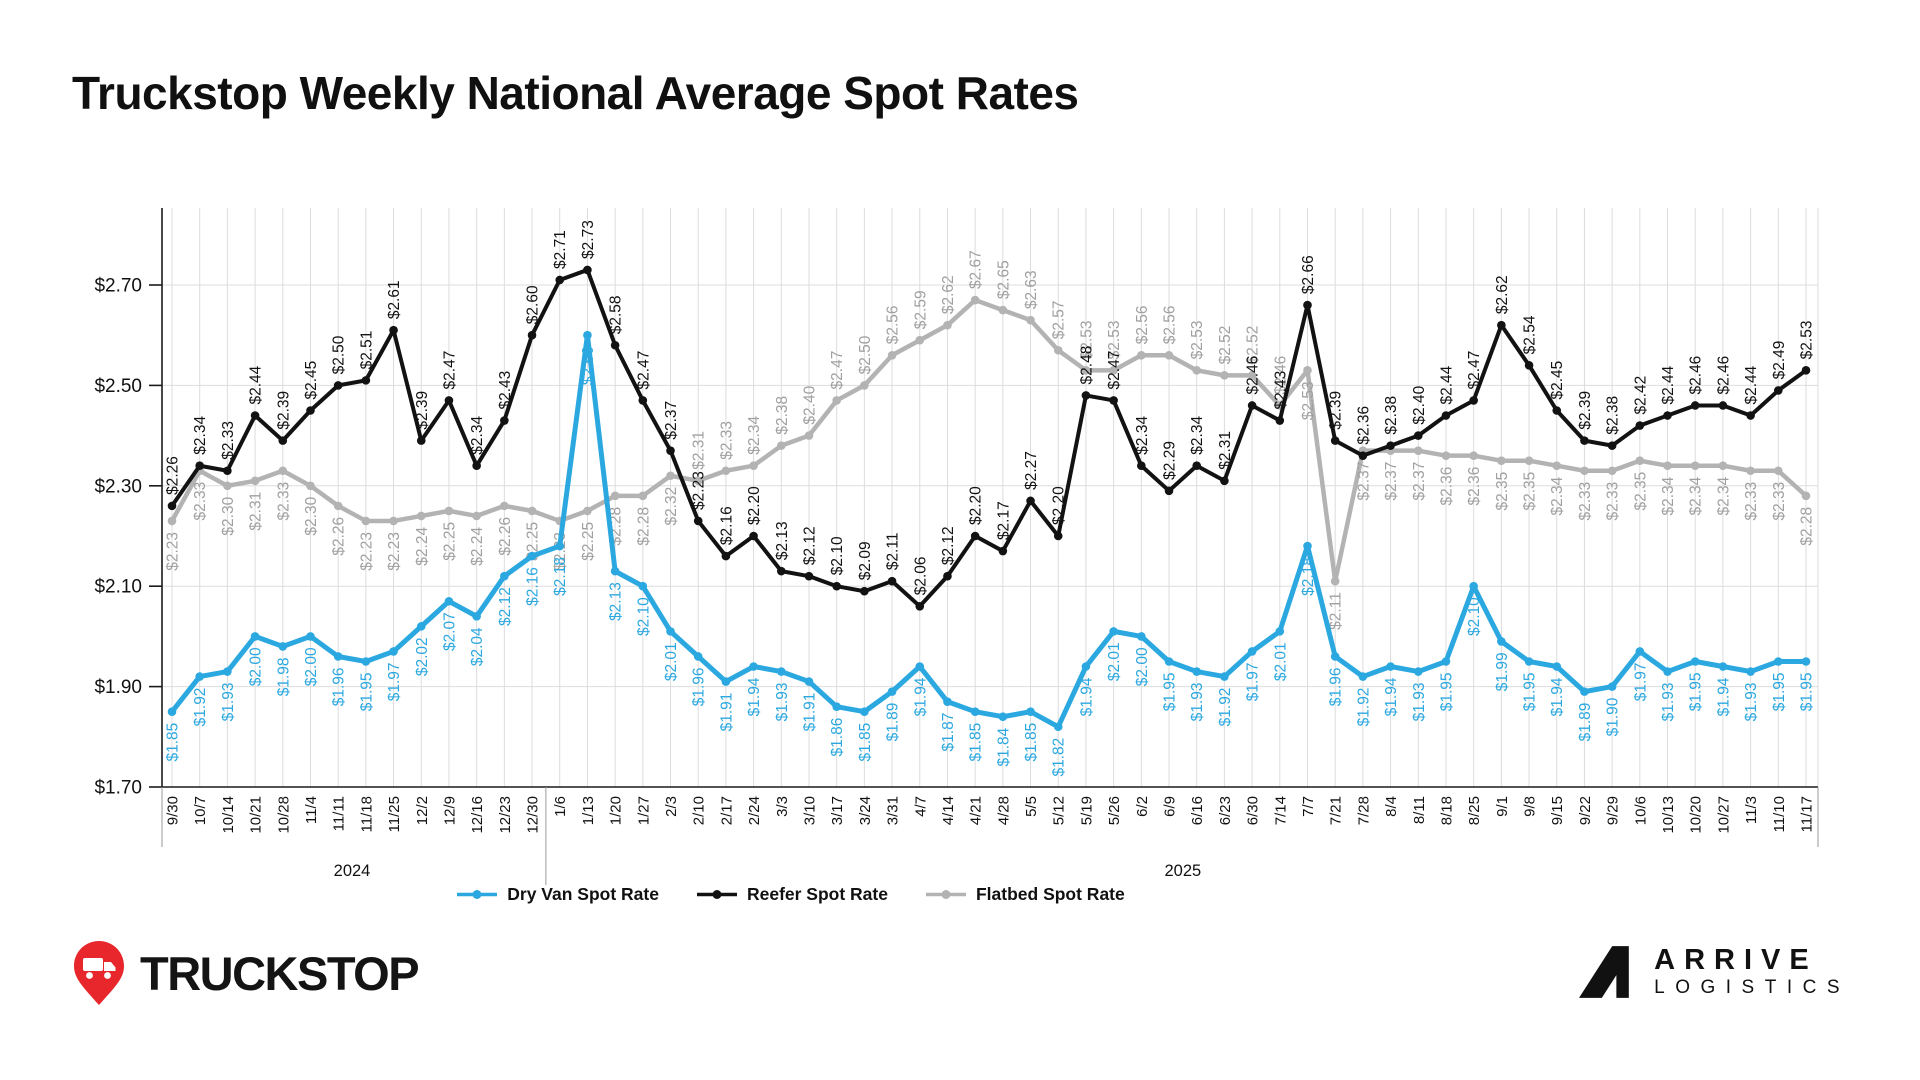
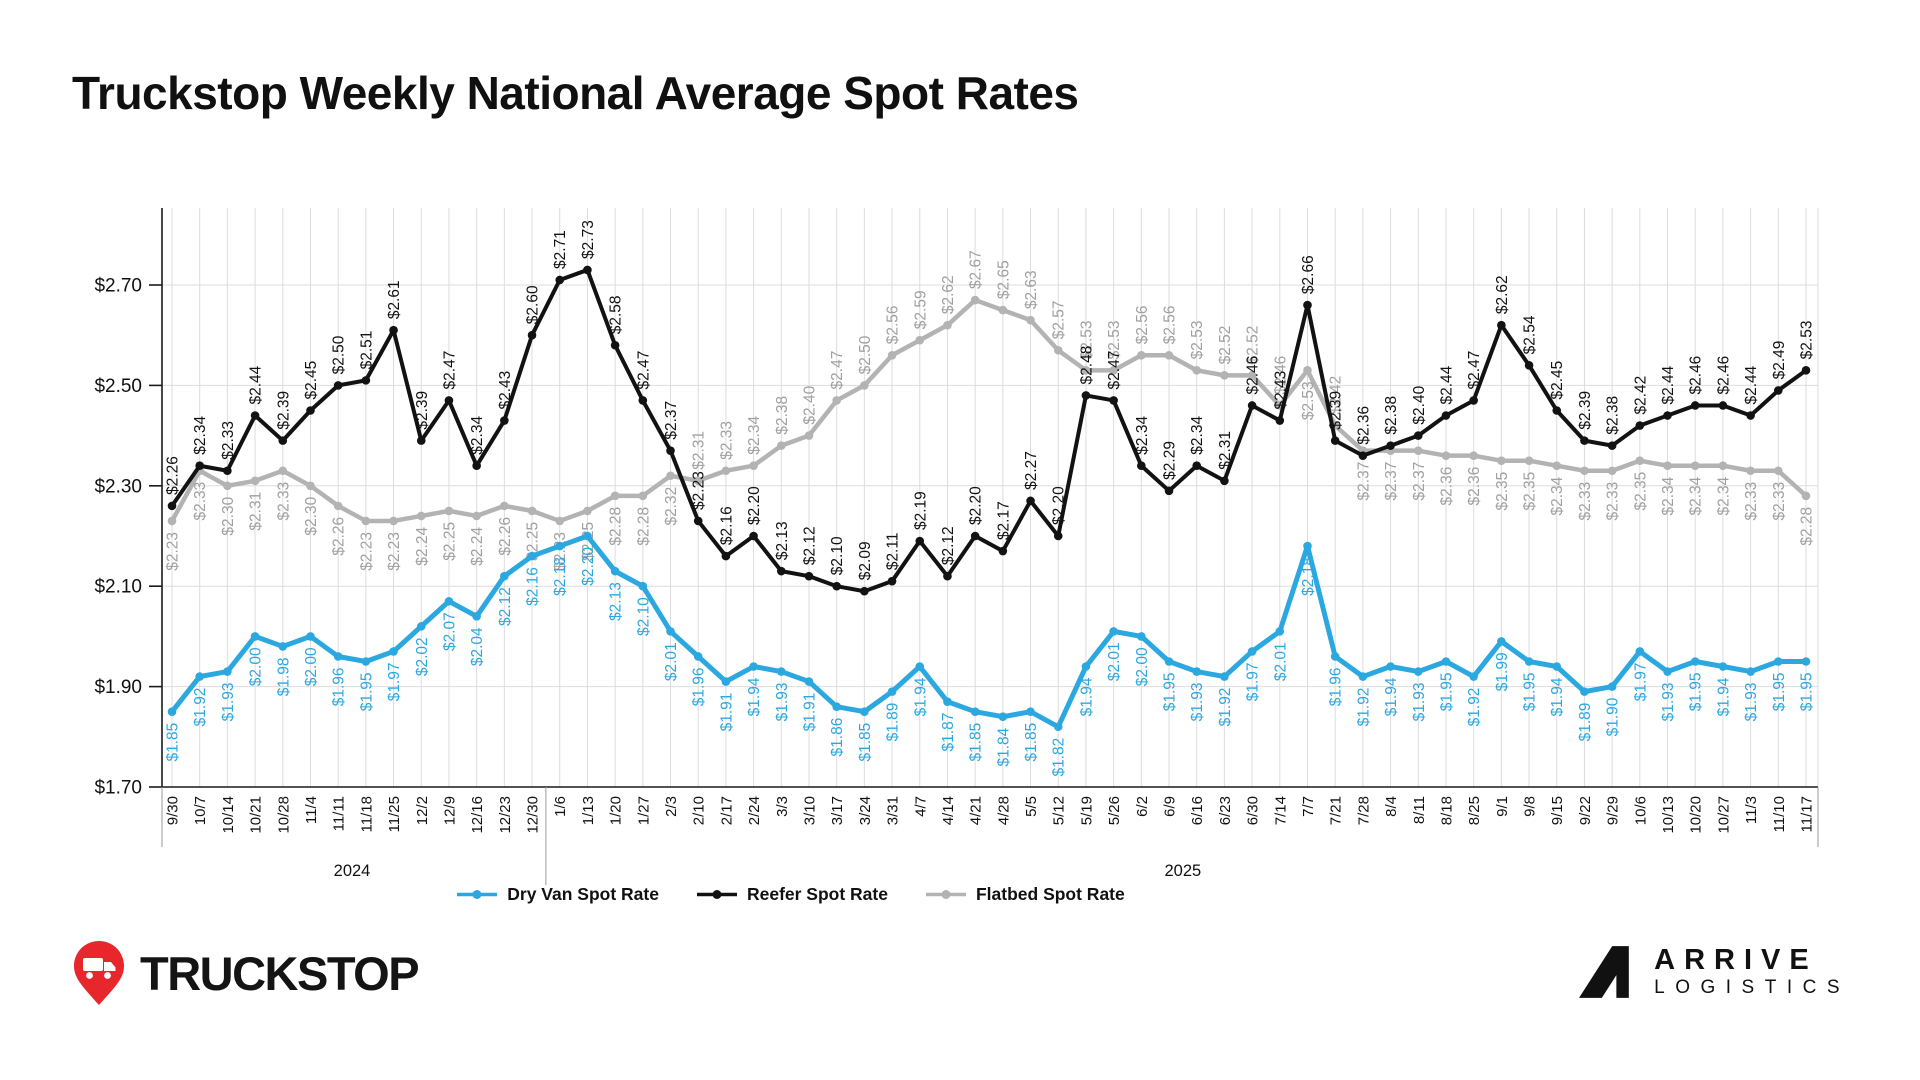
Dry Van Spot Rate/1/13: $2.60 -> $2.20
Reefer Spot Rate/4/7: $2.06 -> $2.19
Flatbed Spot Rate/7/21: $2.11 -> $2.42
Dry Van Spot Rate/8/25: $2.10 -> $1.92
